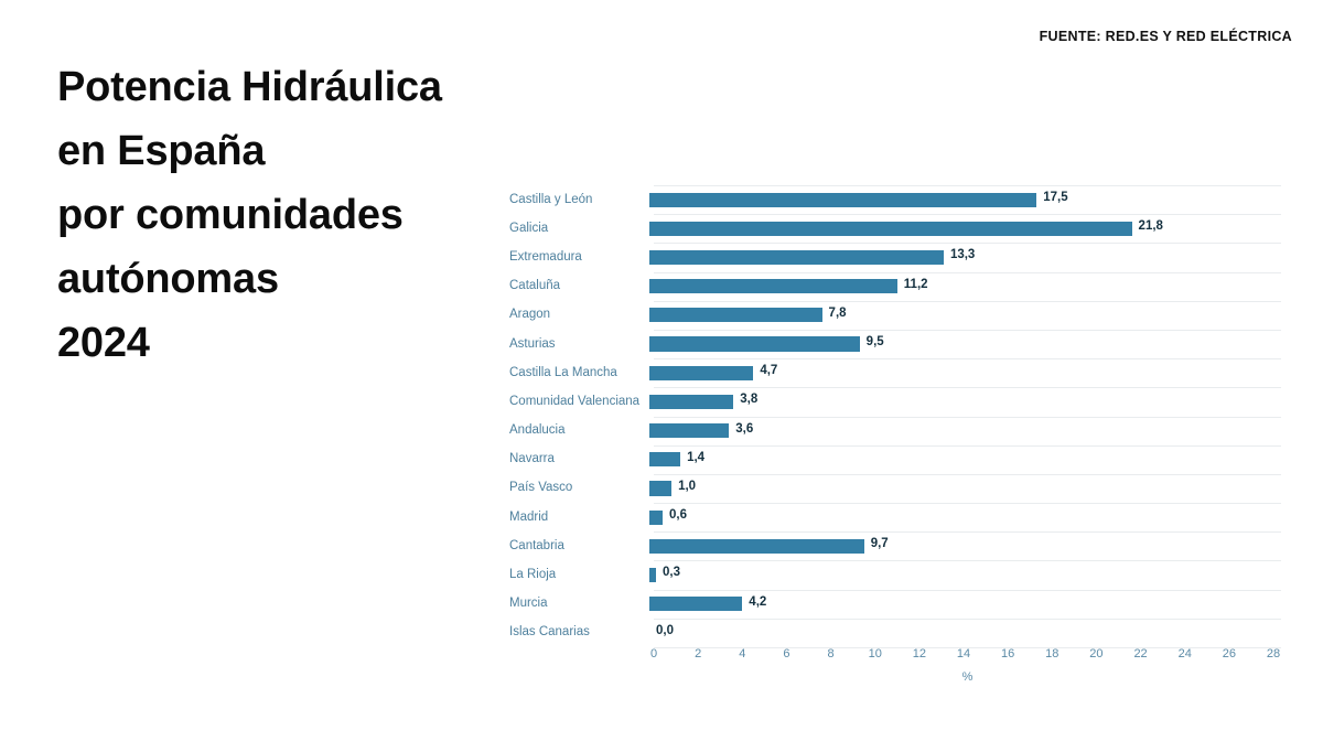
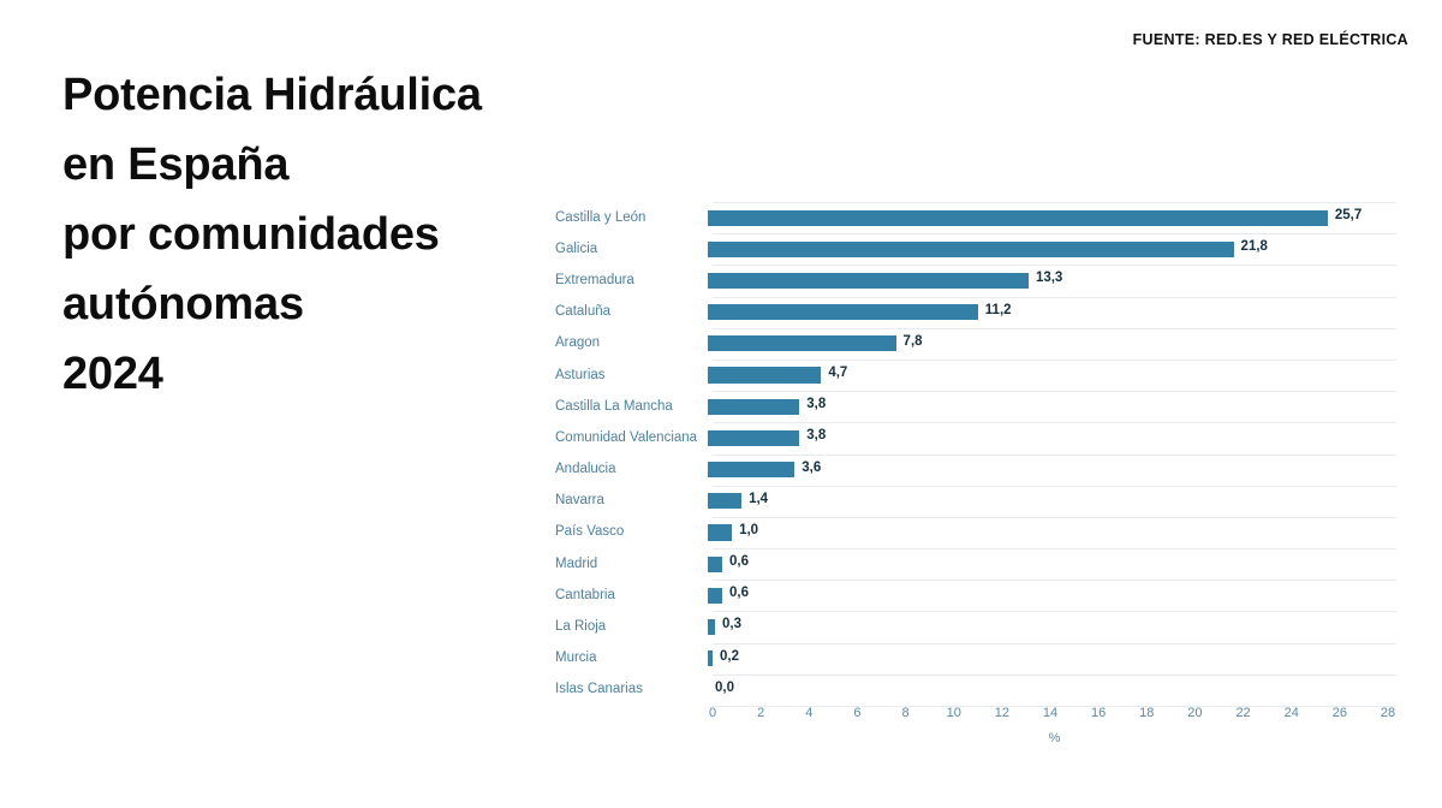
Castilla y León: 17,5 -> 25,7
Asturias: 9,5 -> 4,7
Castilla La Mancha: 4,7 -> 3,8
Cantabria: 9,7 -> 0,6
Murcia: 4,2 -> 0,2
